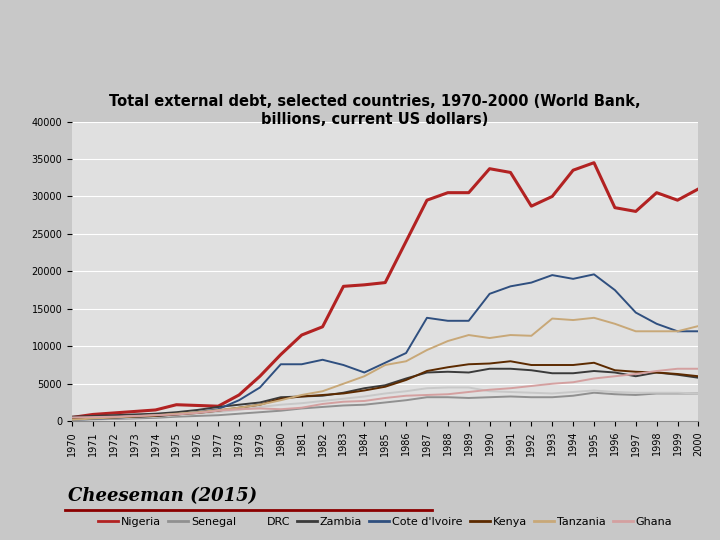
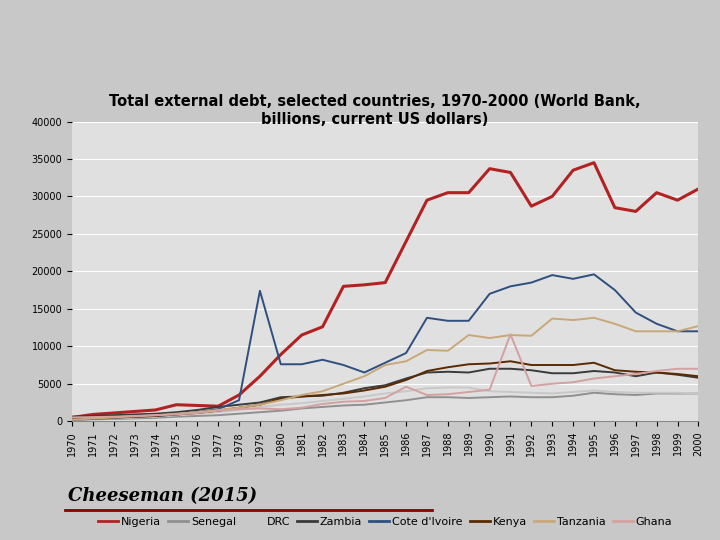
Cote d'Ivoire/1979: 4500 -> 17400
Ghana/1986: 3400 -> 4600
Tanzania/1988: 10700 -> 9400
Ghana/1991: 4400 -> 11600
